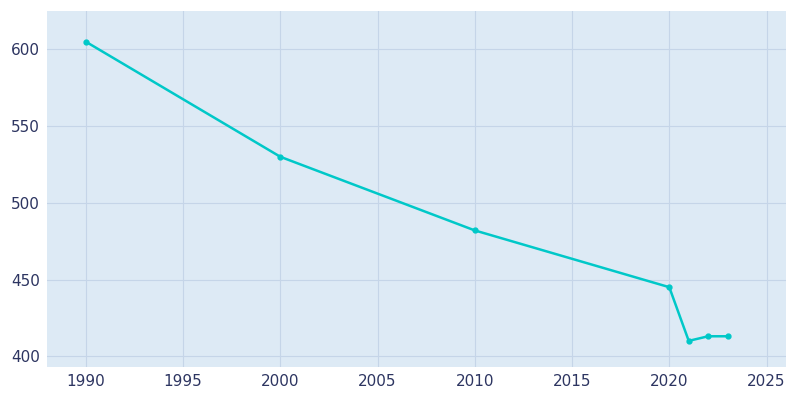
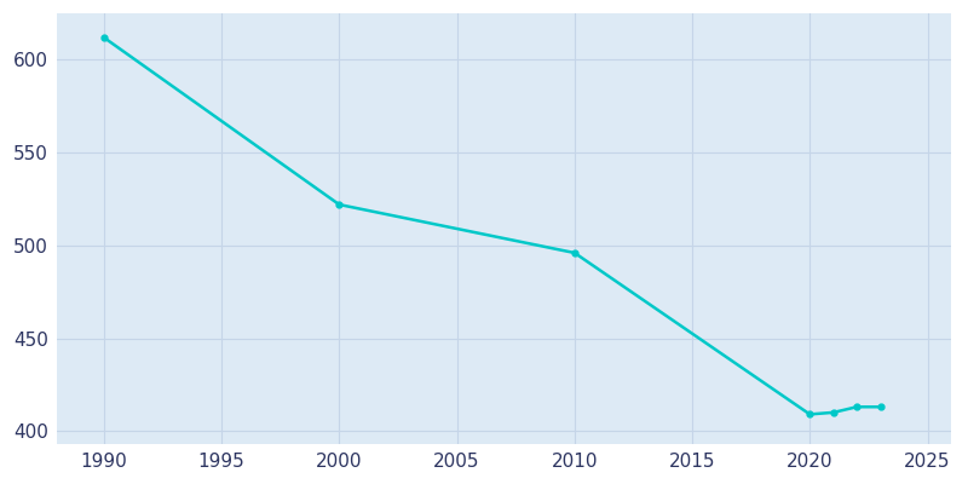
1990: 605 -> 612
2000: 530 -> 522
2010: 482 -> 496
2020: 445 -> 409
